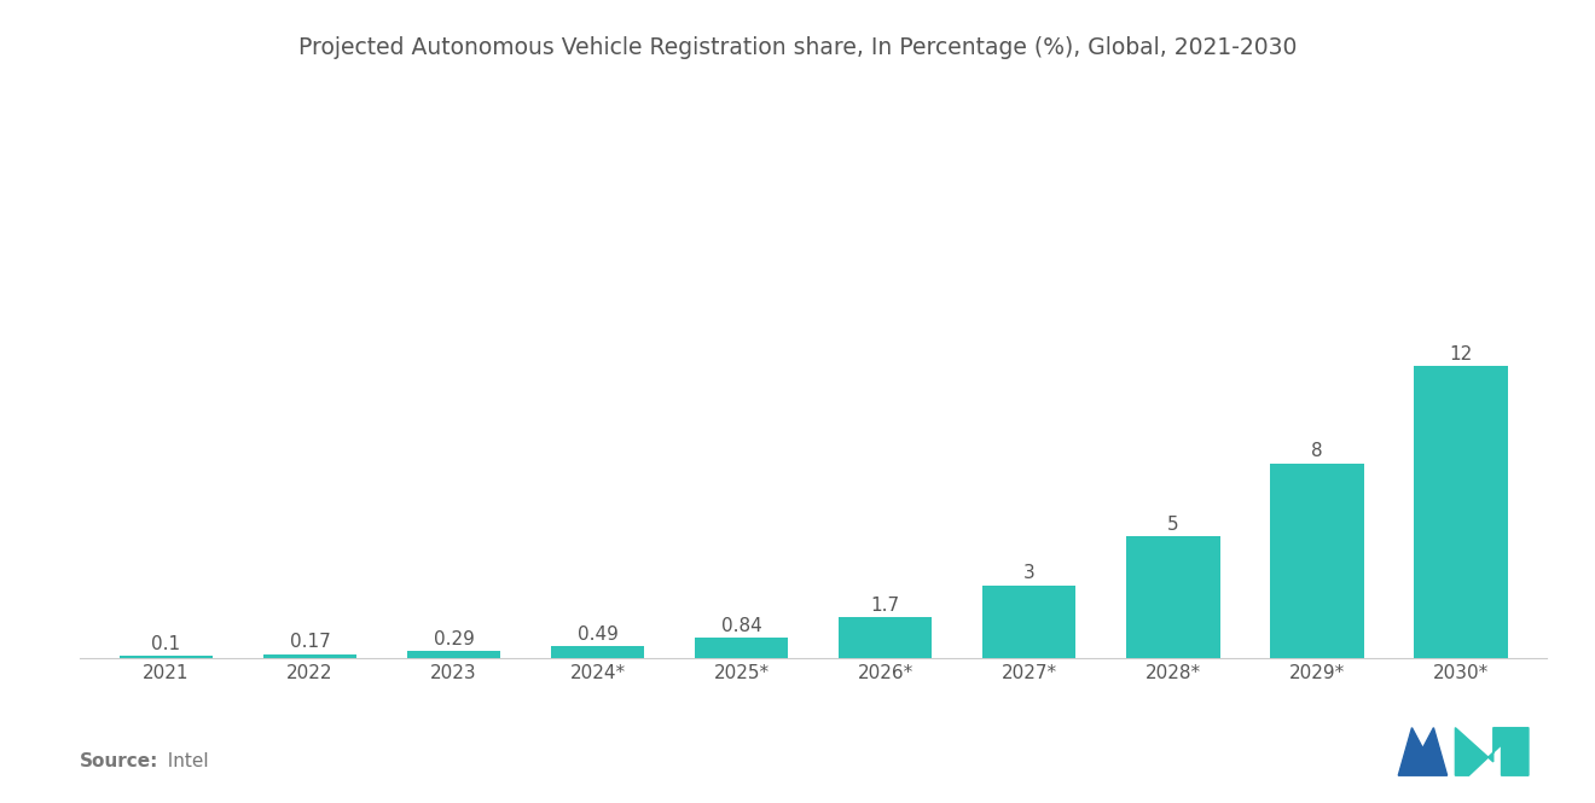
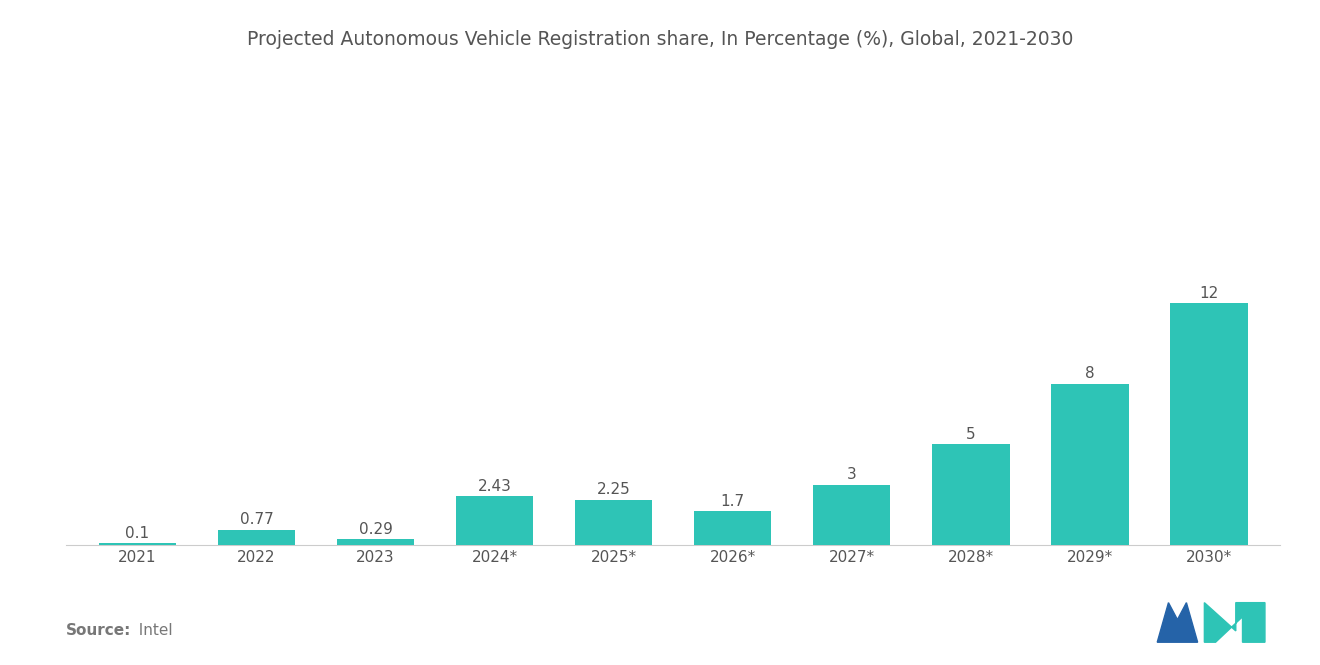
2022: 0.17 -> 0.77
2024*: 0.49 -> 2.43
2025*: 0.84 -> 2.25
